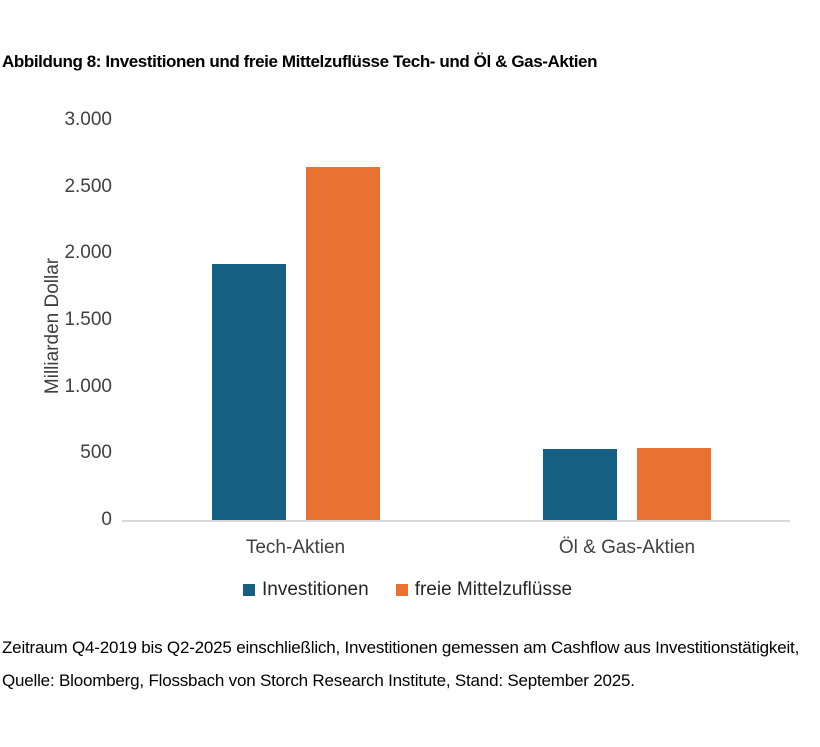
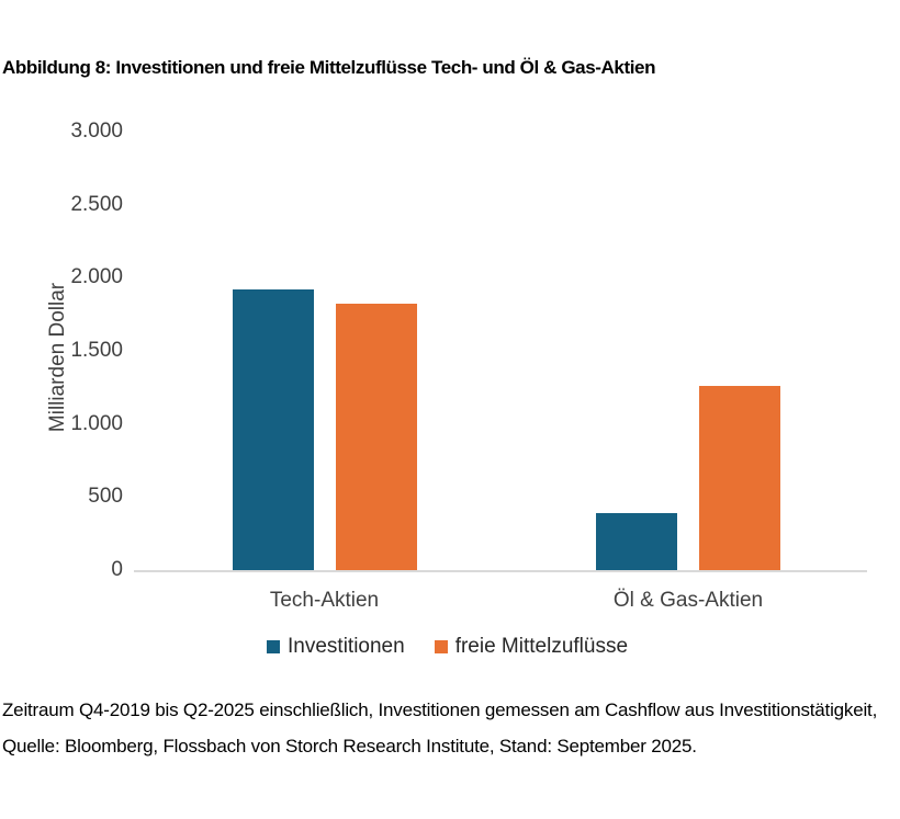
freie Mittelzuflüsse/Tech-Aktien: 2650 -> 1820
Investitionen/Öl & Gas-Aktien: 530 -> 390
freie Mittelzuflüsse/Öl & Gas-Aktien: 540 -> 1260
